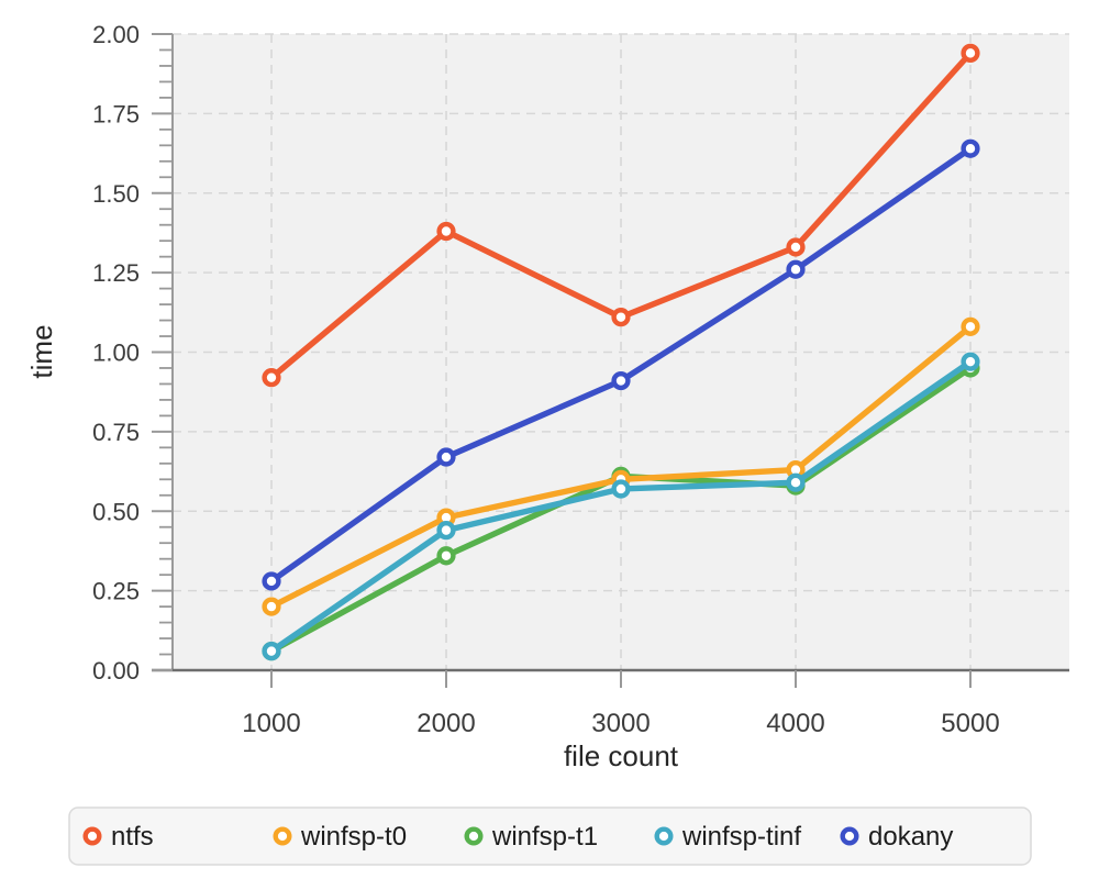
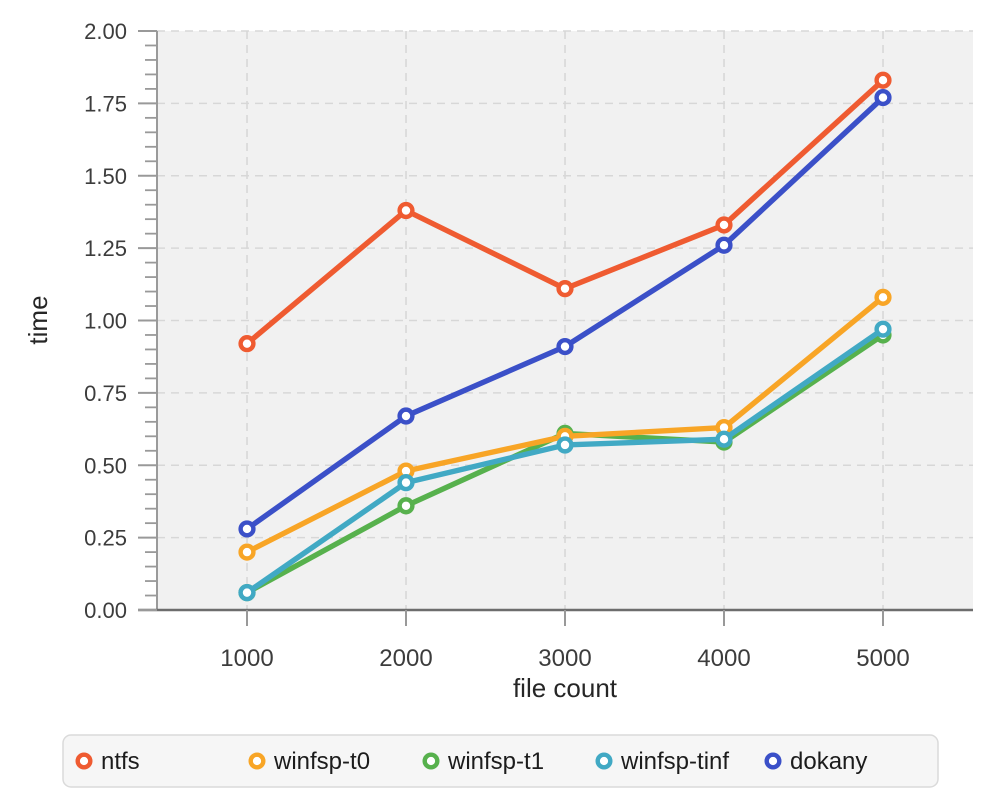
ntfs/5000: 1.94 -> 1.83
dokany/5000: 1.64 -> 1.77
